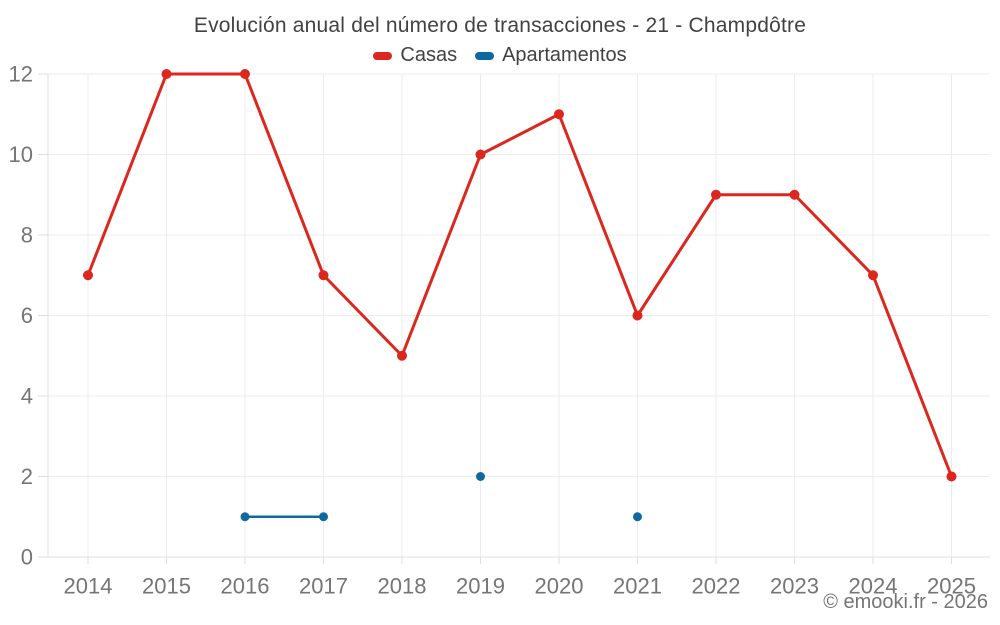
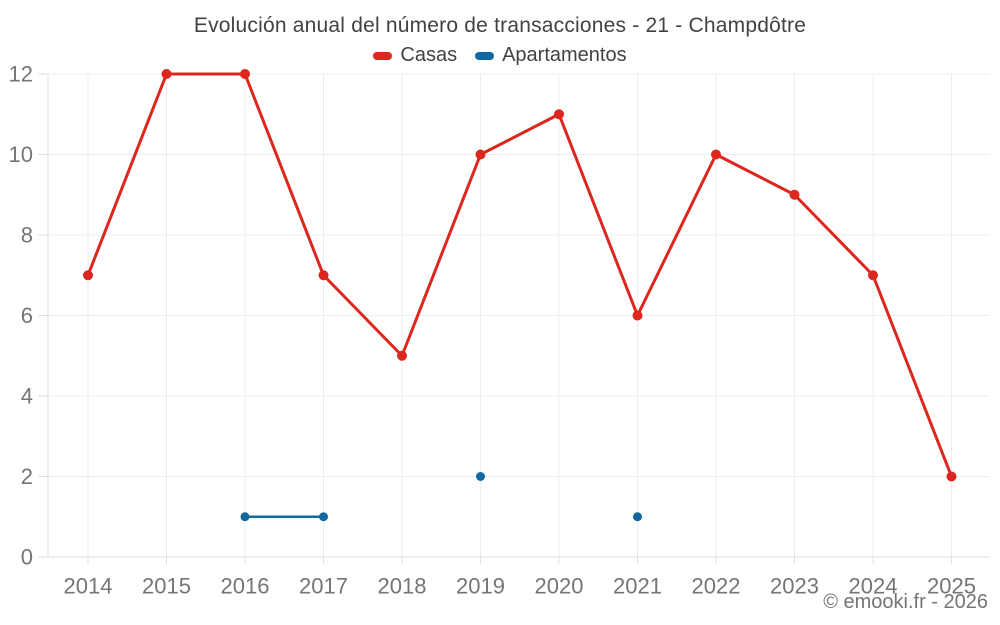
Casas/2022: 9 -> 10
